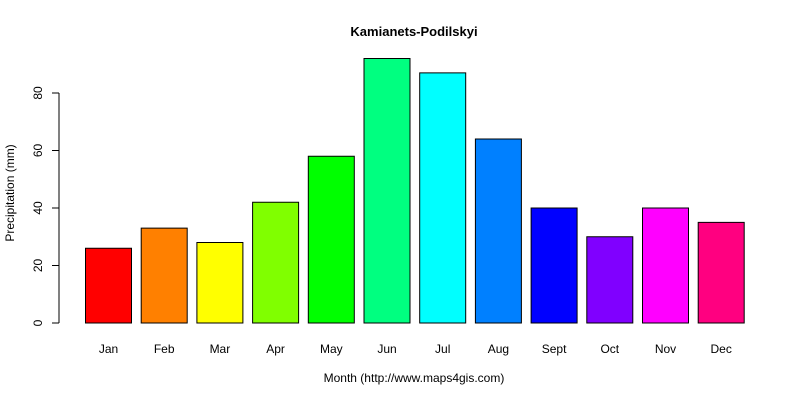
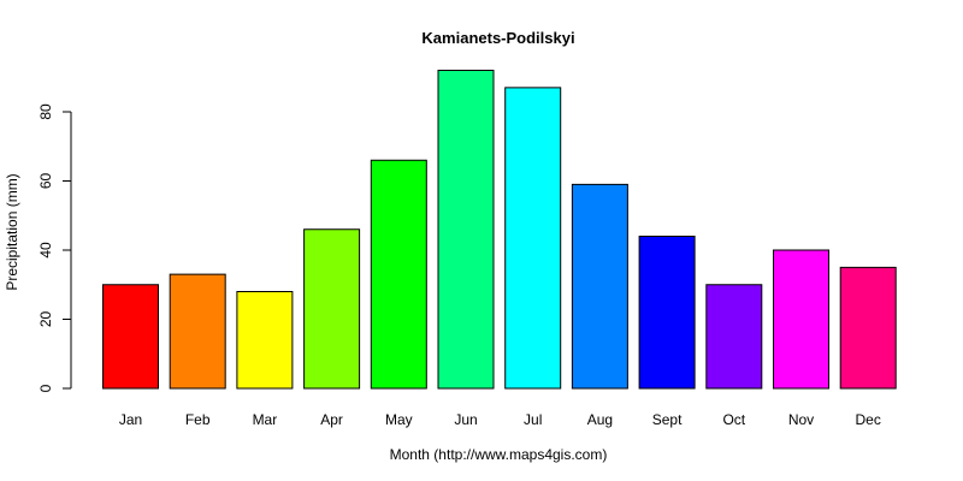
Jan: 26 -> 30
Apr: 42 -> 46
May: 58 -> 66
Aug: 64 -> 59
Sept: 40 -> 44
